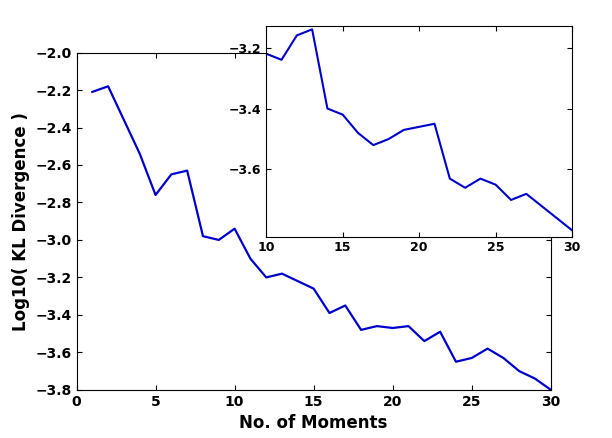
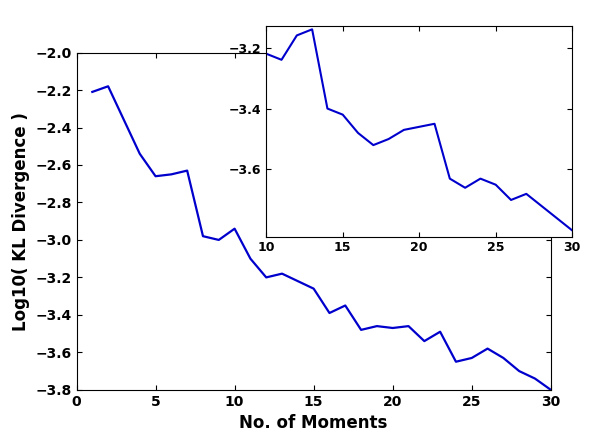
5: -2.76 -> -2.66
